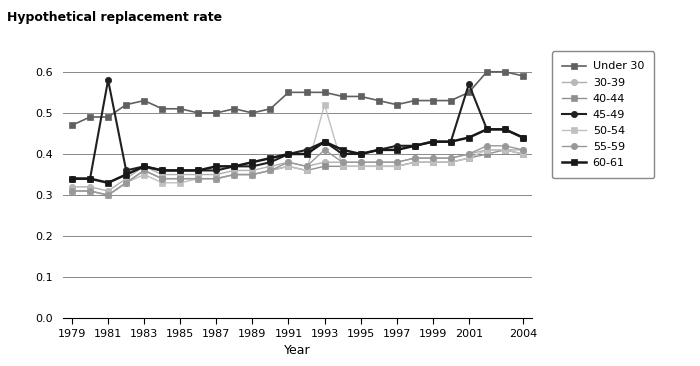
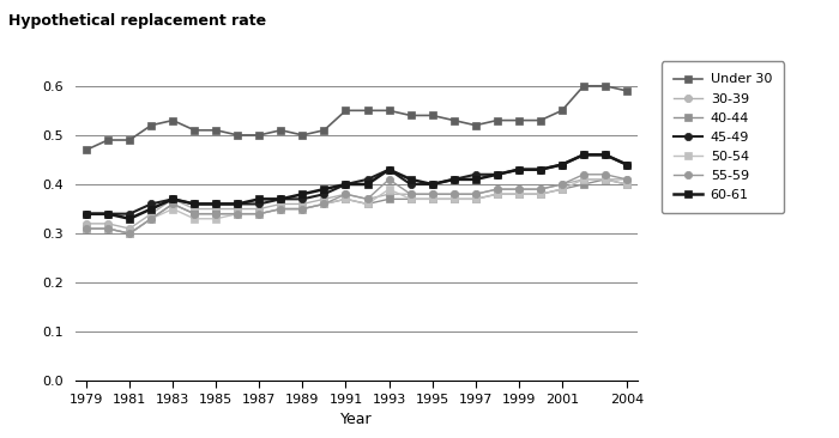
45-49/1981: 0.58 -> 0.34
50-54/1993: 0.52 -> 0.39
45-49/2001: 0.57 -> 0.44
